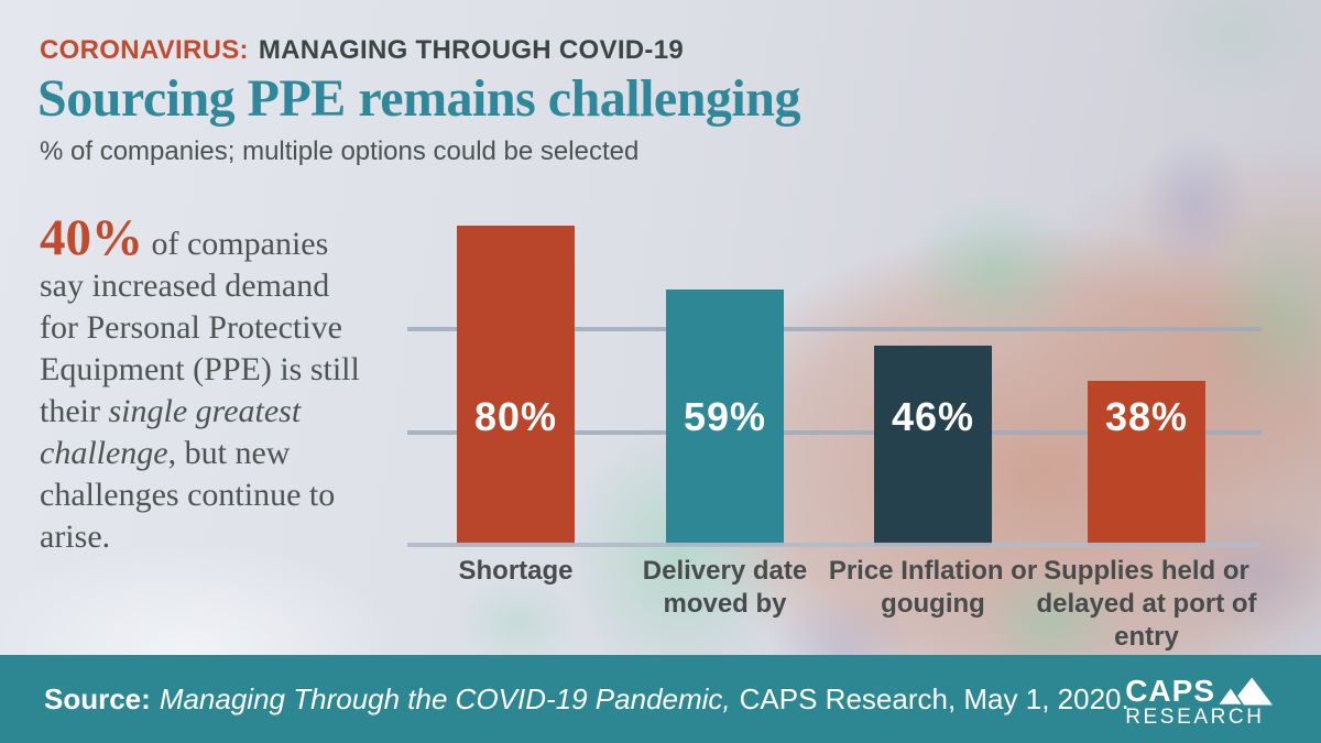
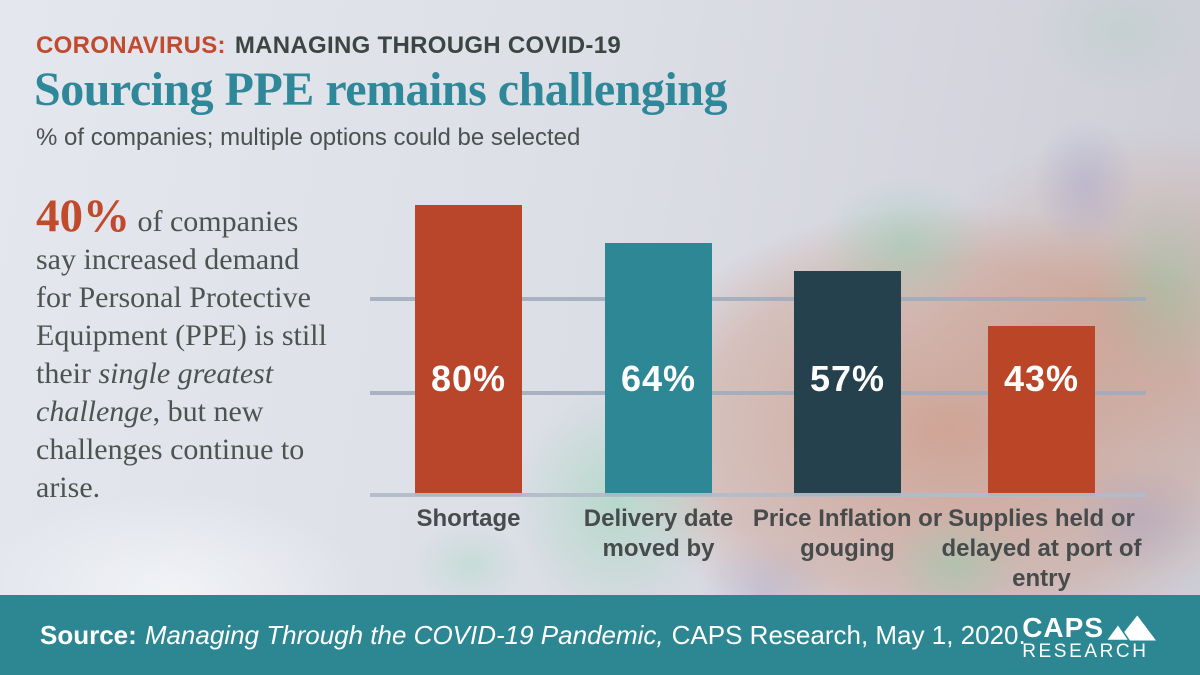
Delivery date moved by: 59% -> 64%
Price Inflation or gouging: 46% -> 57%
Supplies held or delayed at port of entry: 38% -> 43%
